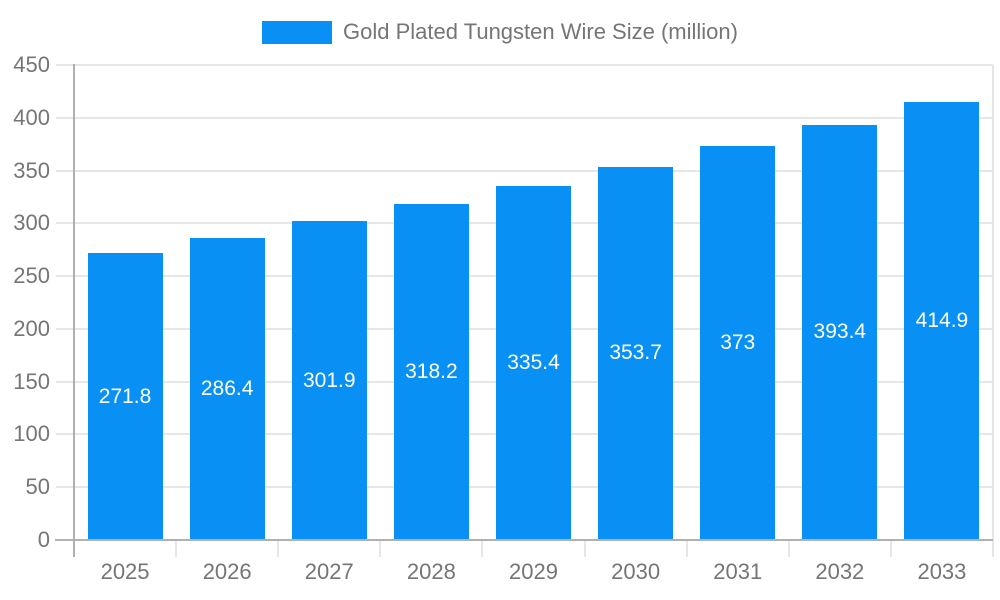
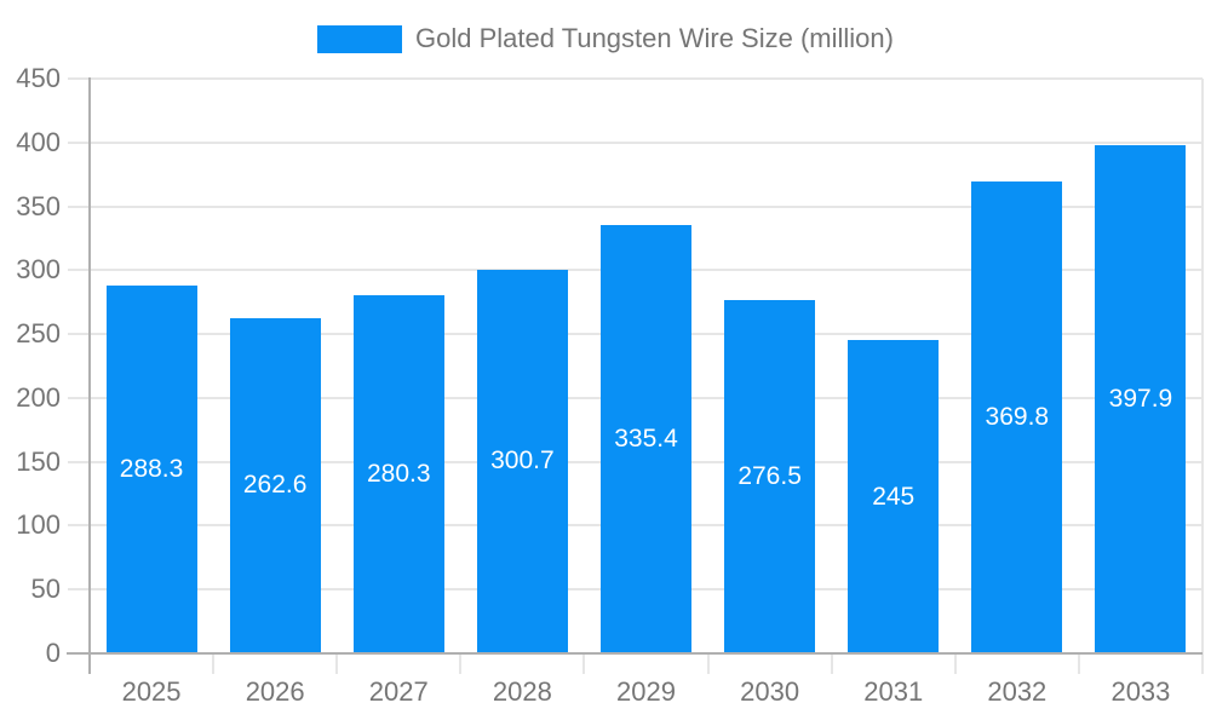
2025: 271.8 -> 288.3
2026: 286.4 -> 262.6
2027: 301.9 -> 280.3
2028: 318.2 -> 300.7
2030: 353.7 -> 276.5
2031: 373 -> 245
2032: 393.4 -> 369.8
2033: 414.9 -> 397.9
